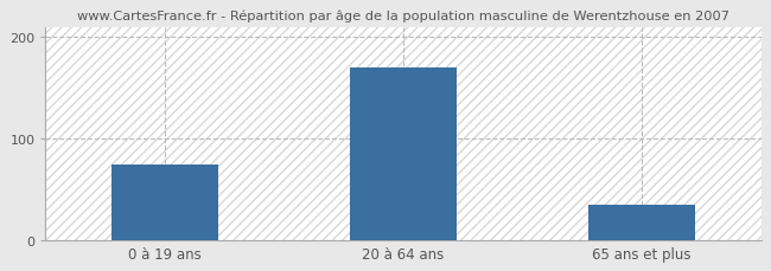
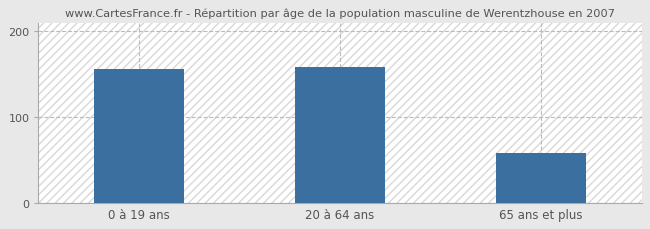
0 à 19 ans: 75 -> 156
20 à 64 ans: 170 -> 158
65 ans et plus: 35 -> 58
